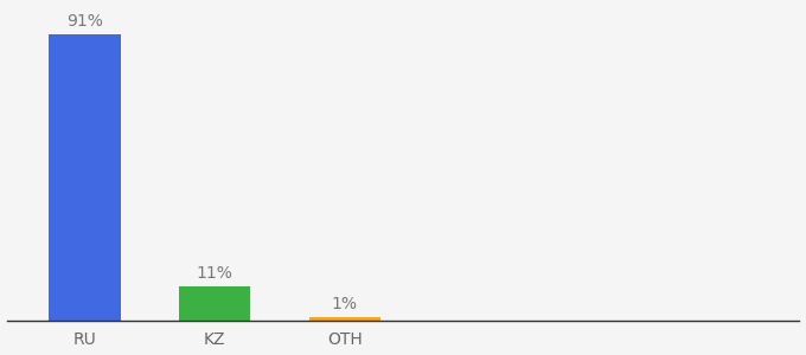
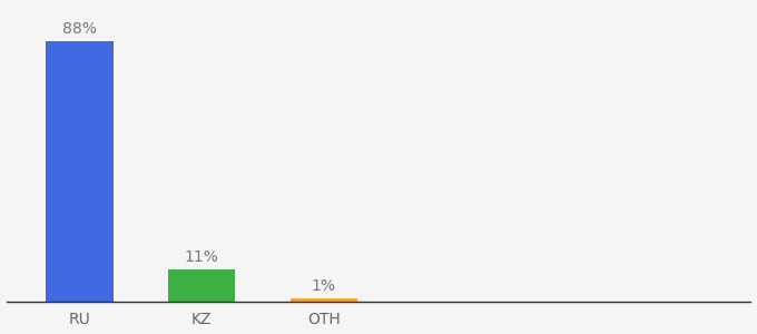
RU: 91% -> 88%
